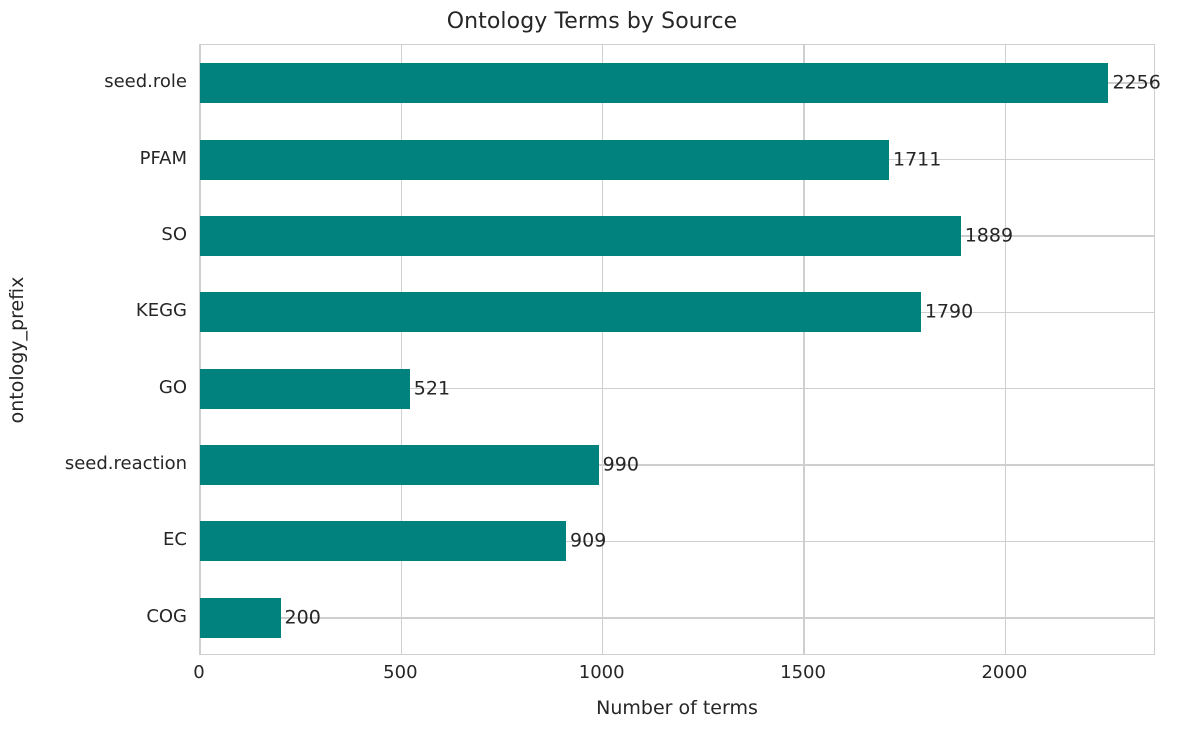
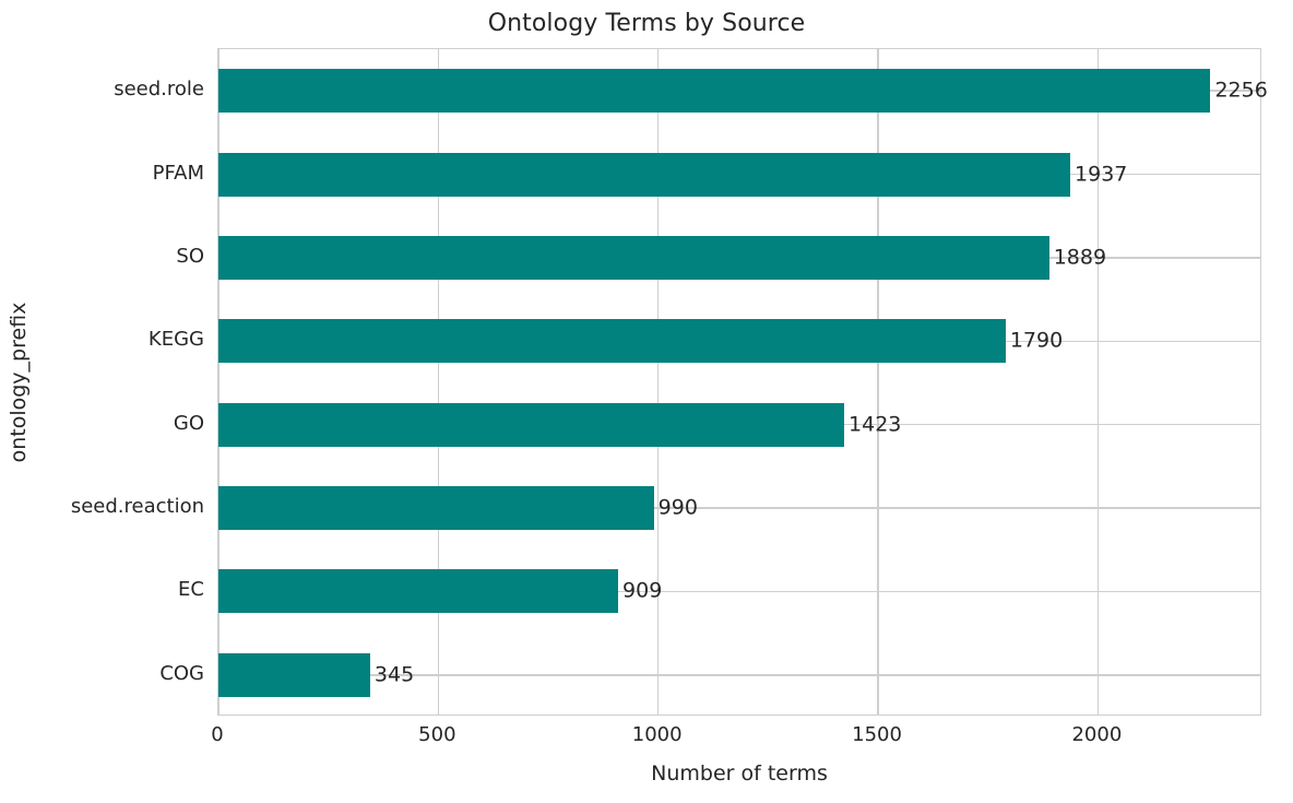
PFAM: 1711 -> 1937
GO: 521 -> 1423
COG: 200 -> 345
